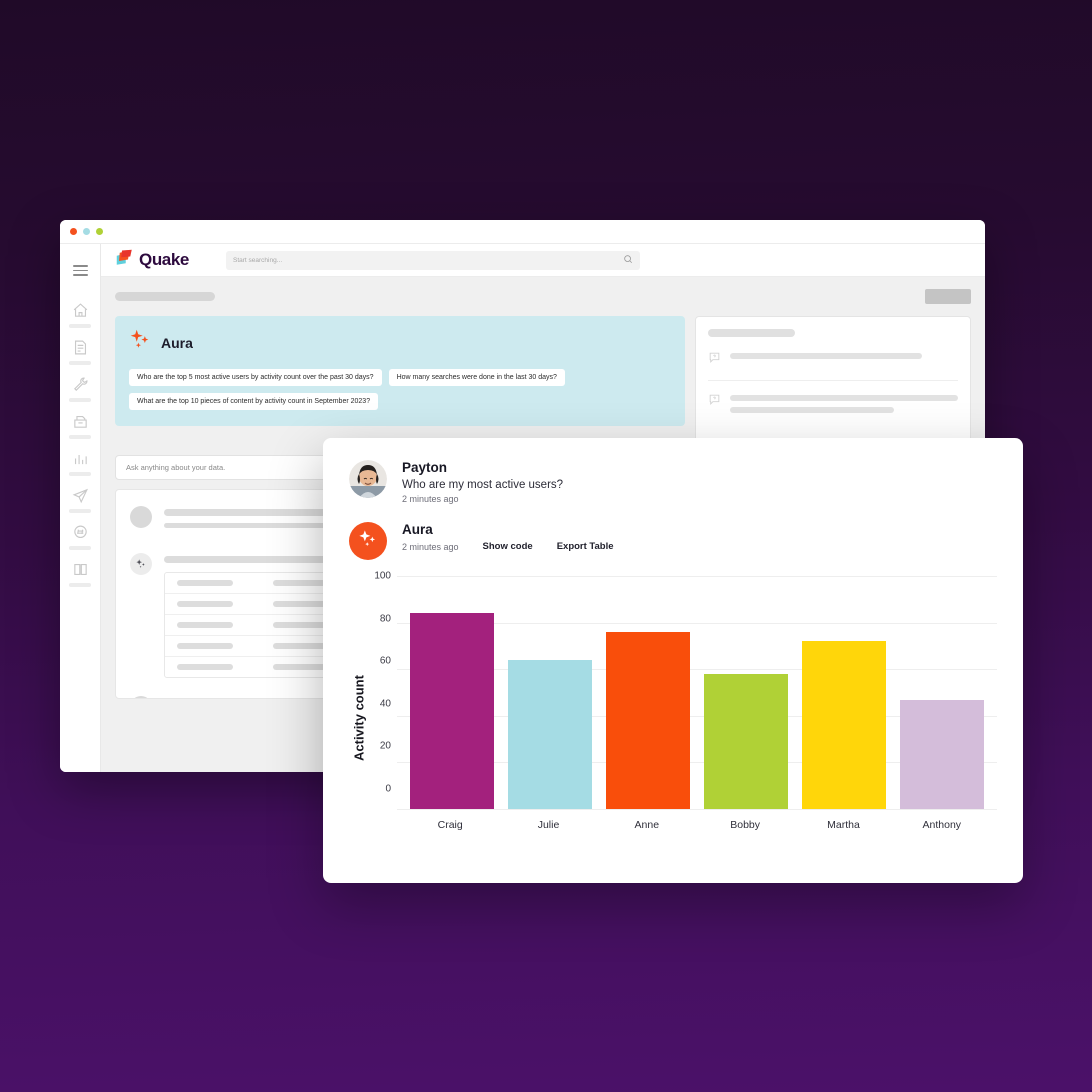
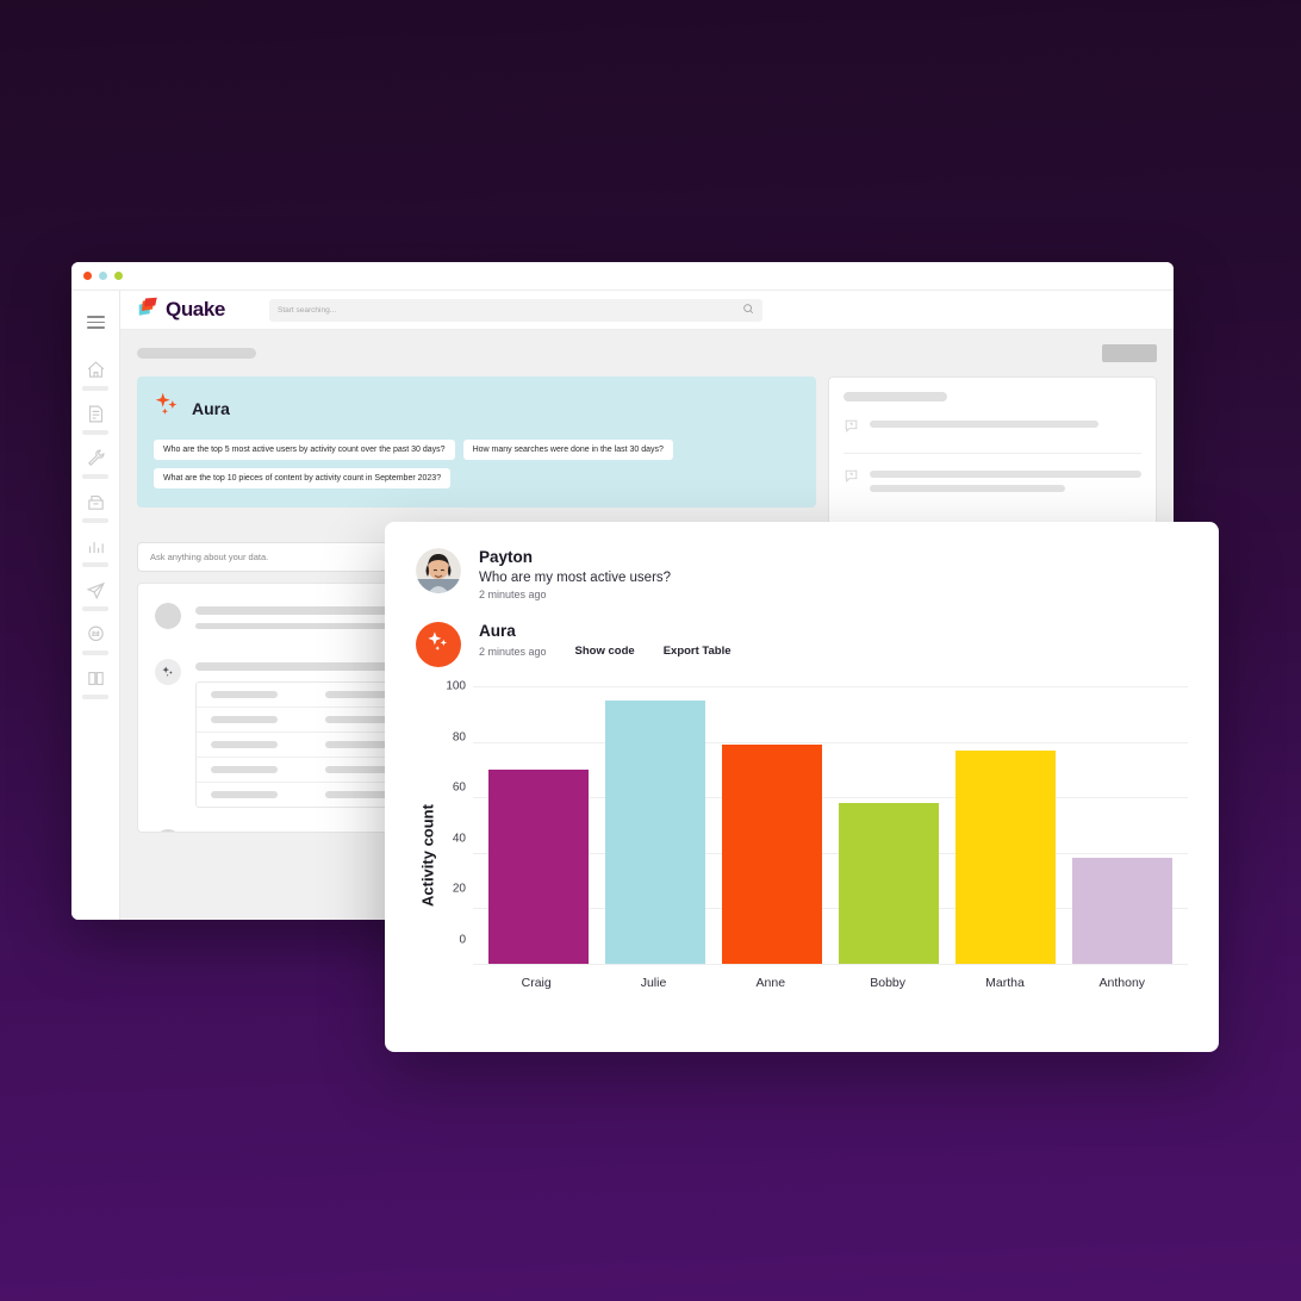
Craig: 84 -> 70
Julie: 64 -> 95
Anne: 76 -> 79
Martha: 72 -> 77
Anthony: 47 -> 38
